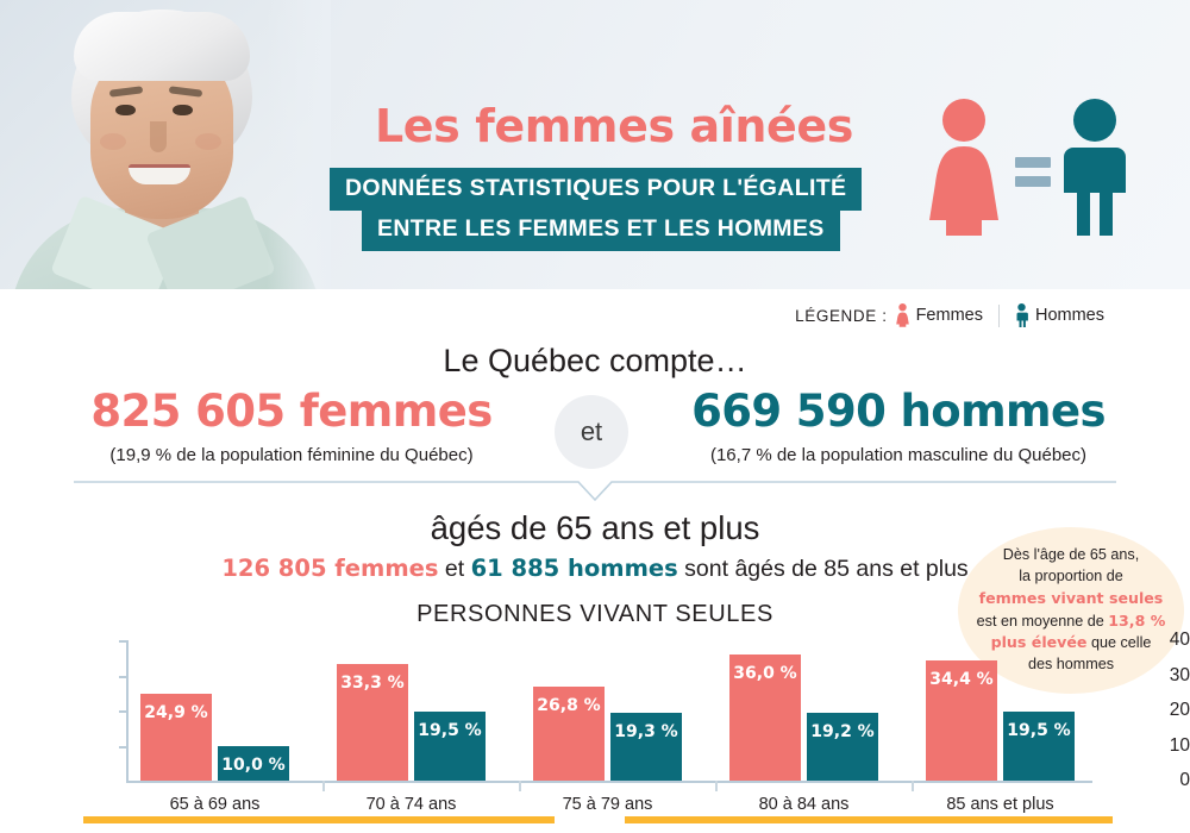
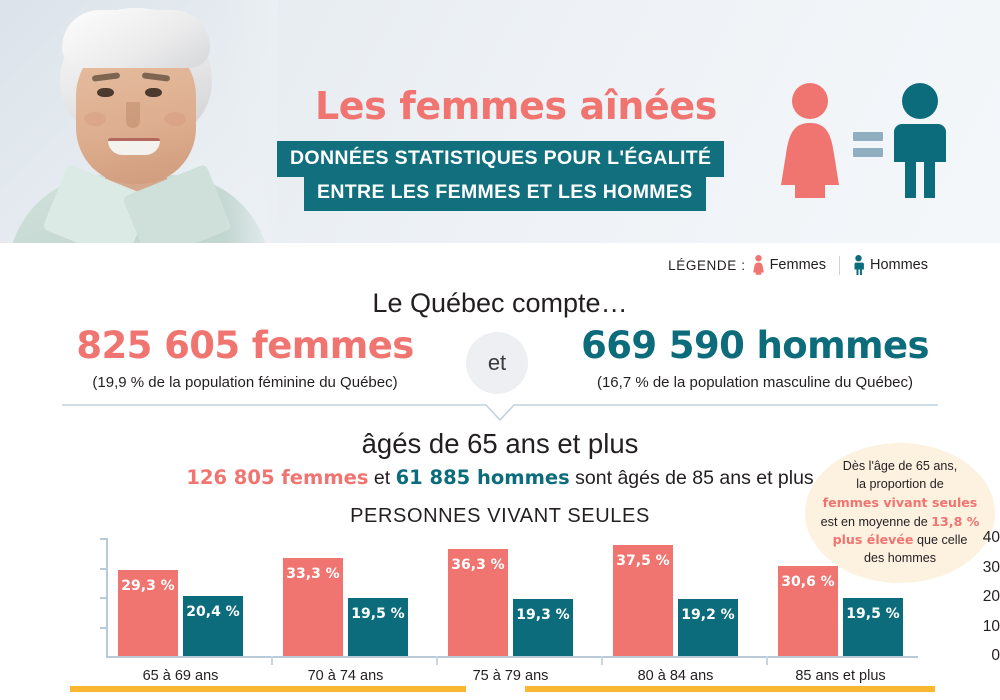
Femmes/65 à 69 ans: 24,9 -> 29,3
Hommes/65 à 69 ans: 10,0 -> 20,4
Femmes/75 à 79 ans: 26,8 -> 36,3
Femmes/80 à 84 ans: 36,0 -> 37,5
Femmes/85 ans et plus: 34,4 -> 30,6
